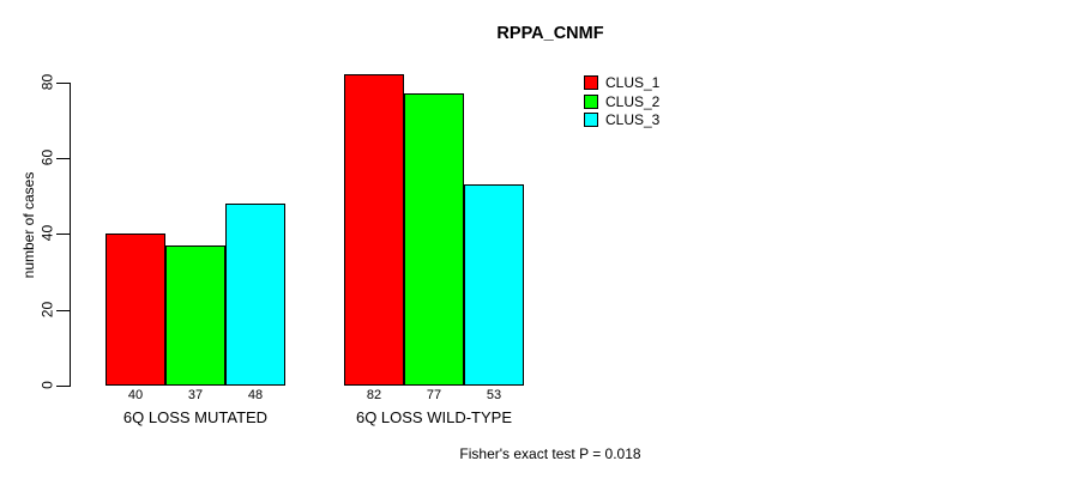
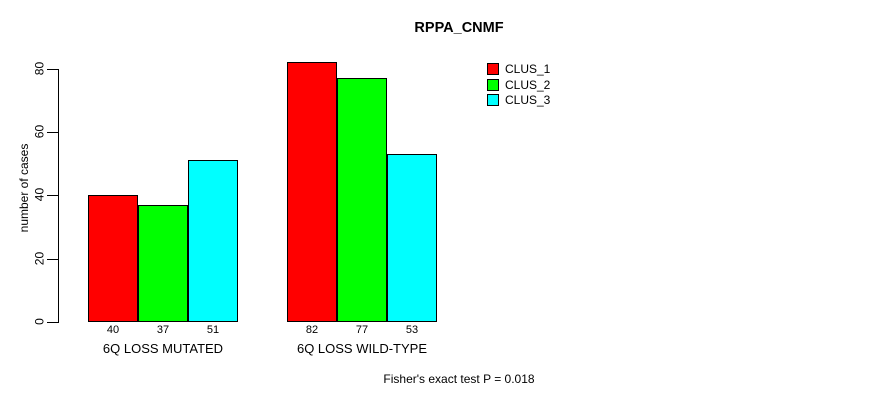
CLUS_3/6Q LOSS MUTATED: 48 -> 51
